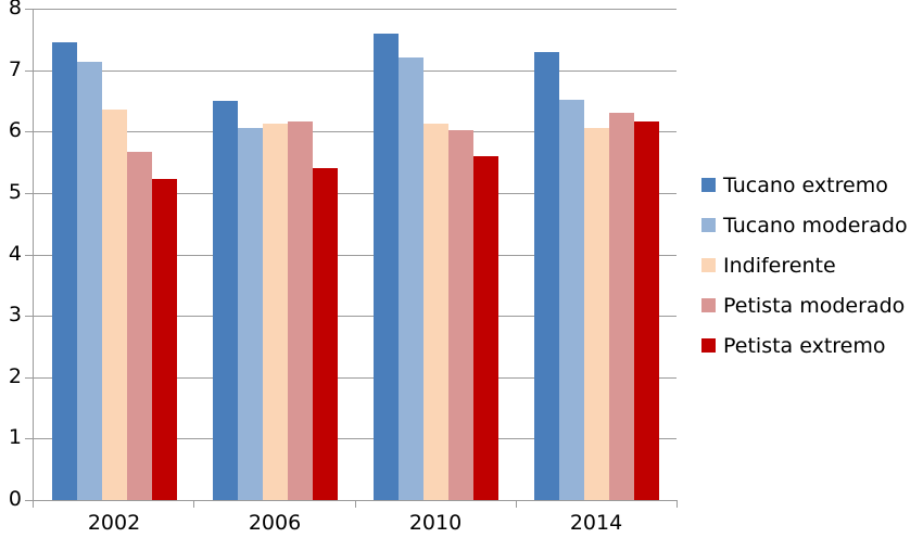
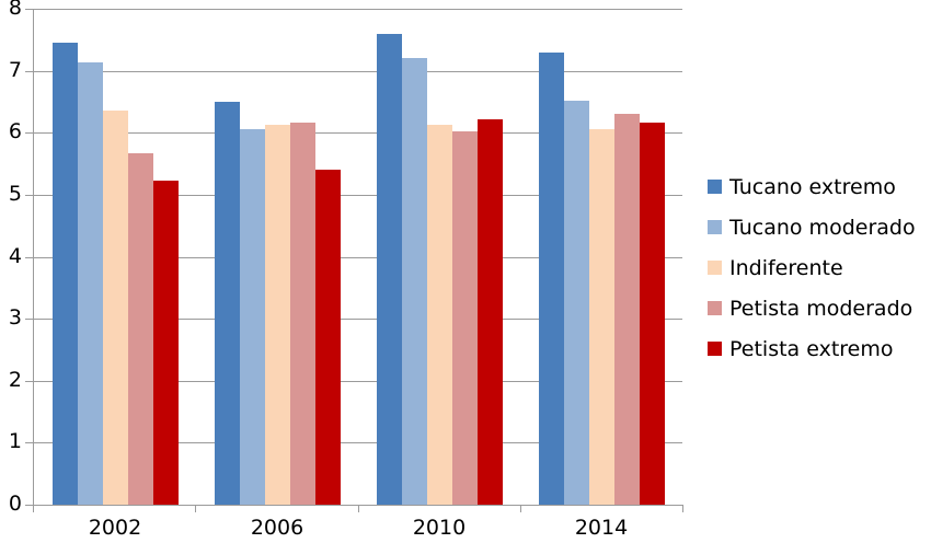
Petista extremo/2010: 5.6 -> 6.2
